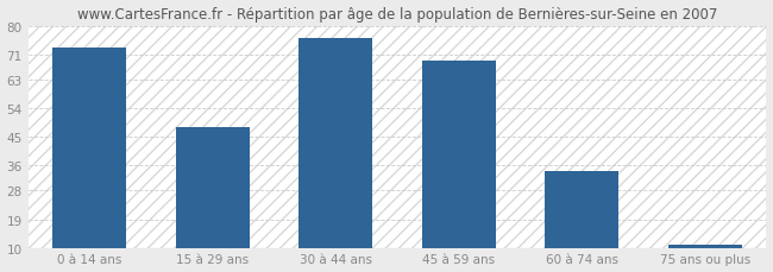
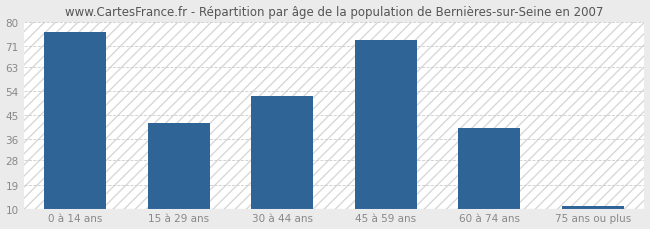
0 à 14 ans: 73 -> 76
15 à 29 ans: 48 -> 42
30 à 44 ans: 76 -> 52
45 à 59 ans: 69 -> 73
60 à 74 ans: 34 -> 40
